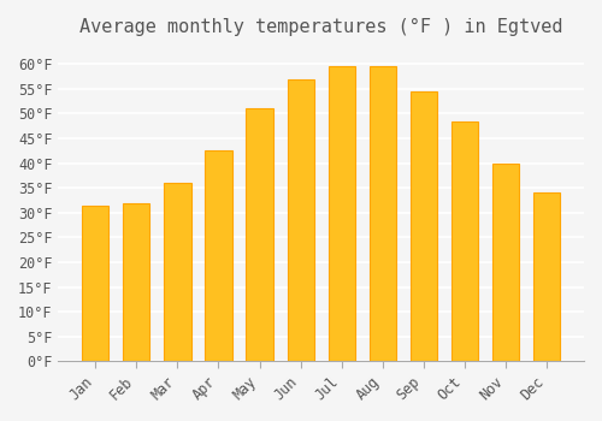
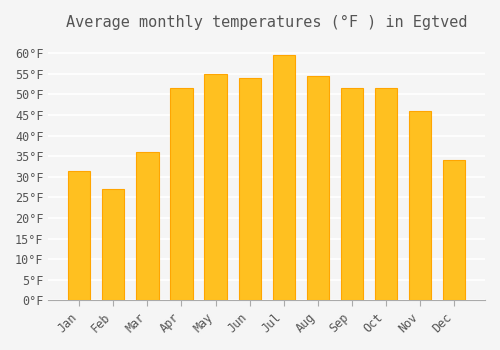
Feb: 32.0°F -> 27.0°F
Apr: 42.5°F -> 51.5°F
May: 51.0°F -> 55.0°F
Jun: 57.0°F -> 54.0°F
Aug: 59.5°F -> 54.5°F
Sep: 54.5°F -> 51.5°F
Oct: 48.5°F -> 51.5°F
Nov: 40.0°F -> 46.0°F
